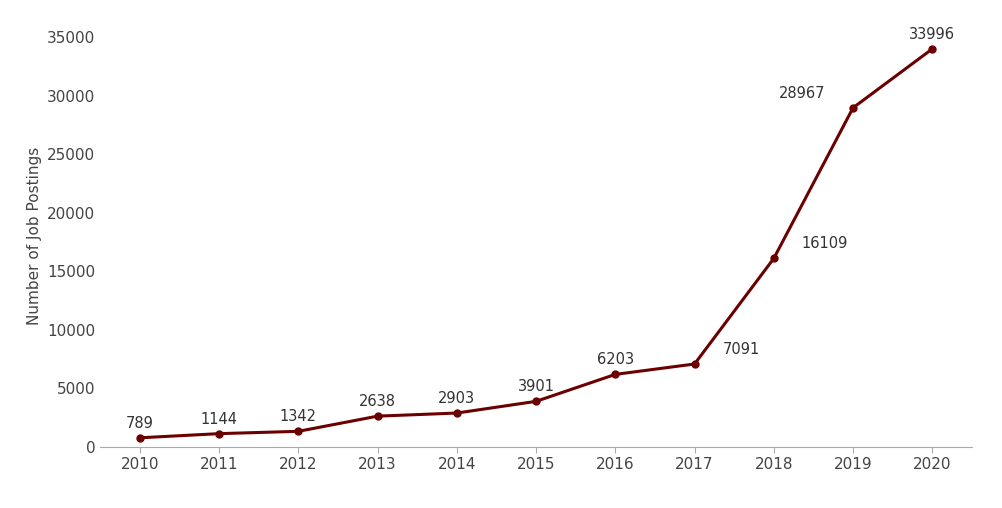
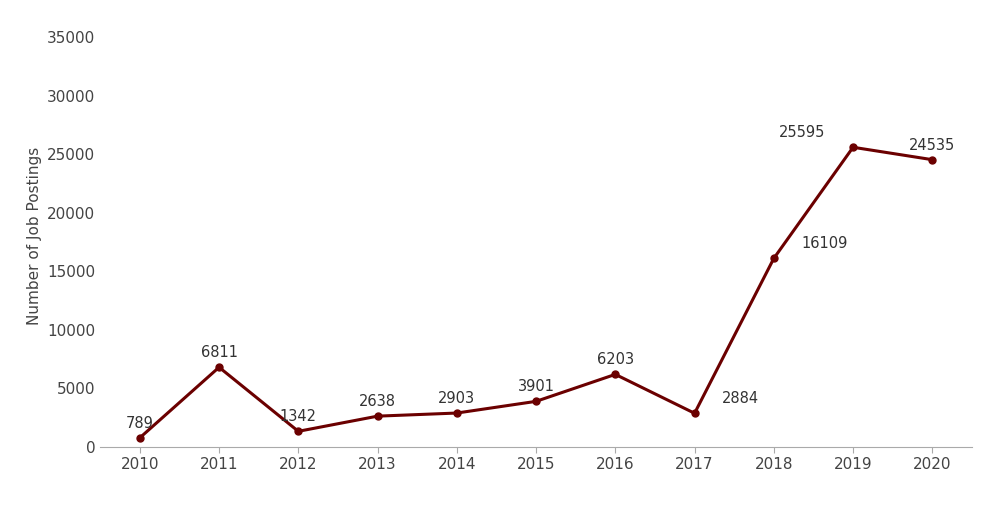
2011: 1144 -> 6811
2017: 7091 -> 2884
2019: 28967 -> 25595
2020: 33996 -> 24535
